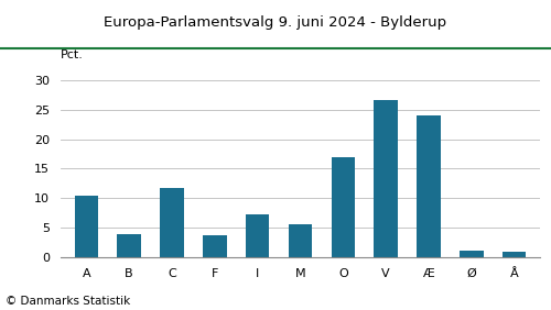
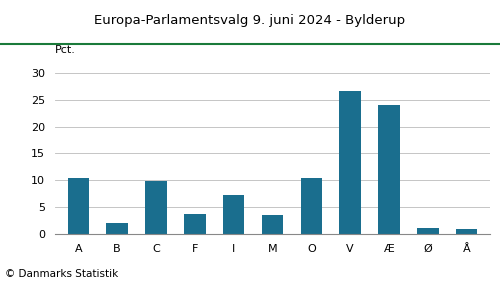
B: 4.0 -> 2.0
C: 11.8 -> 9.9
M: 5.6 -> 3.6
O: 17.0 -> 10.4
